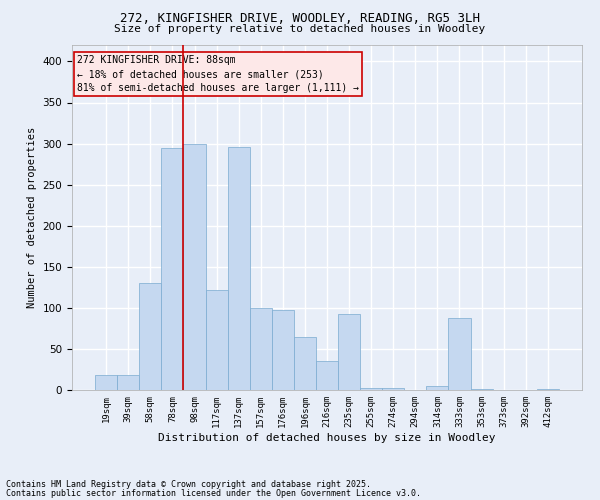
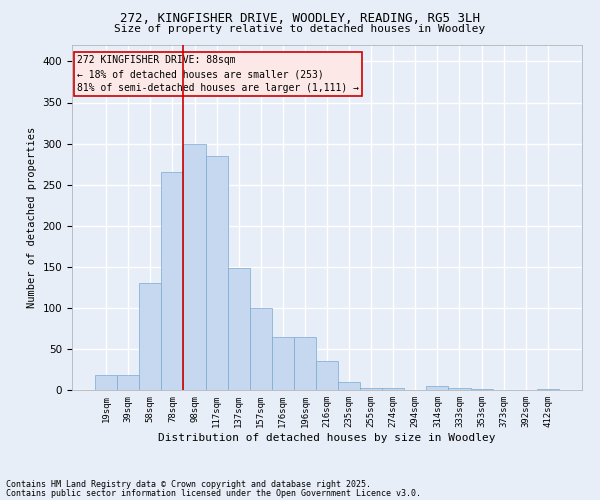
78sqm: 294 -> 265
117sqm: 122 -> 285
137sqm: 296 -> 148
176sqm: 98 -> 65
235sqm: 92 -> 10
333sqm: 88 -> 2
